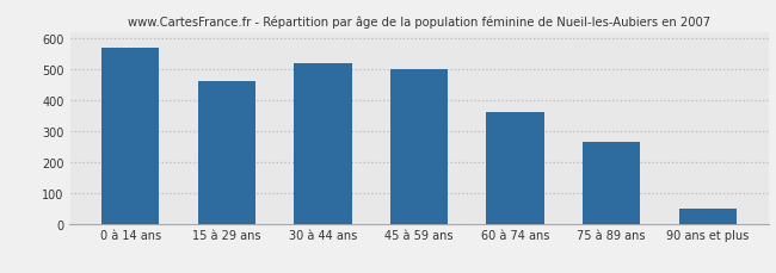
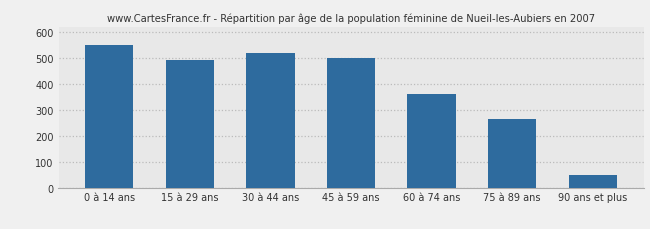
0 à 14 ans: 570 -> 550
15 à 29 ans: 460 -> 490
